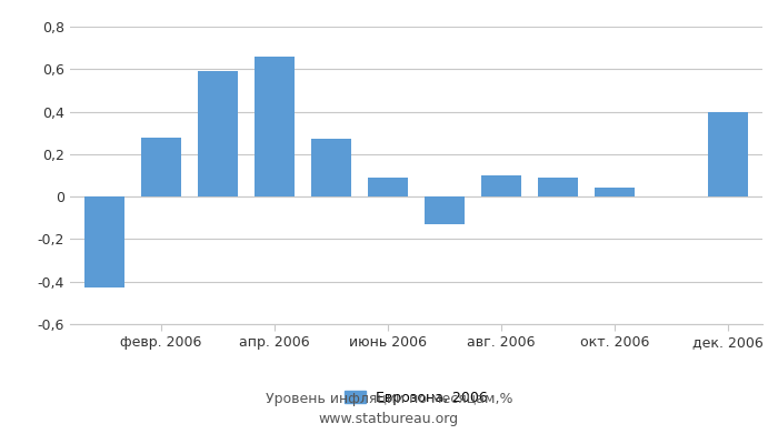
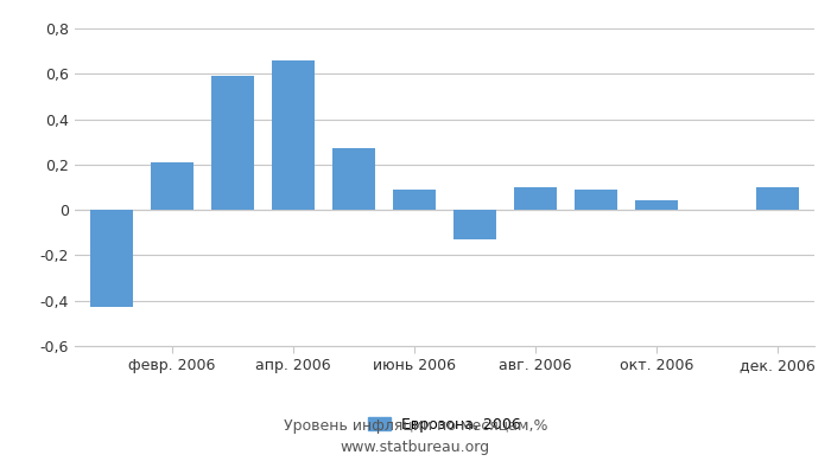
февр. 2006: 0,28 -> 0,21
дек. 2006: 0,40 -> 0,10
